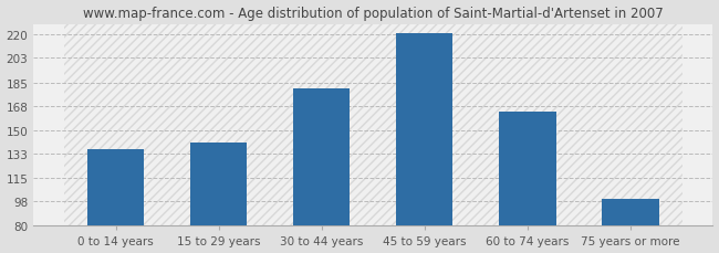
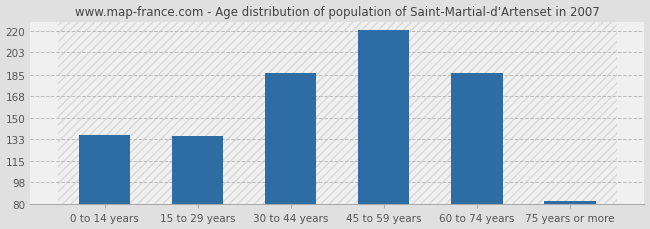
15 to 29 years: 141 -> 135
30 to 44 years: 181 -> 186
60 to 74 years: 164 -> 186
75 years or more: 100 -> 83
